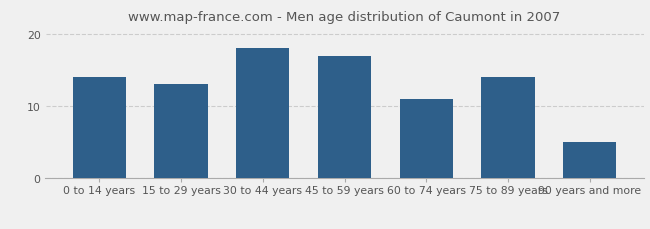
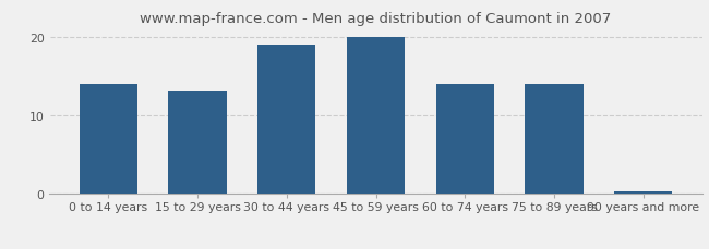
30 to 44 years: 18.0 -> 19.0
45 to 59 years: 17.0 -> 20.0
60 to 74 years: 11.0 -> 14.0
90 years and more: 5.0 -> 0.3
